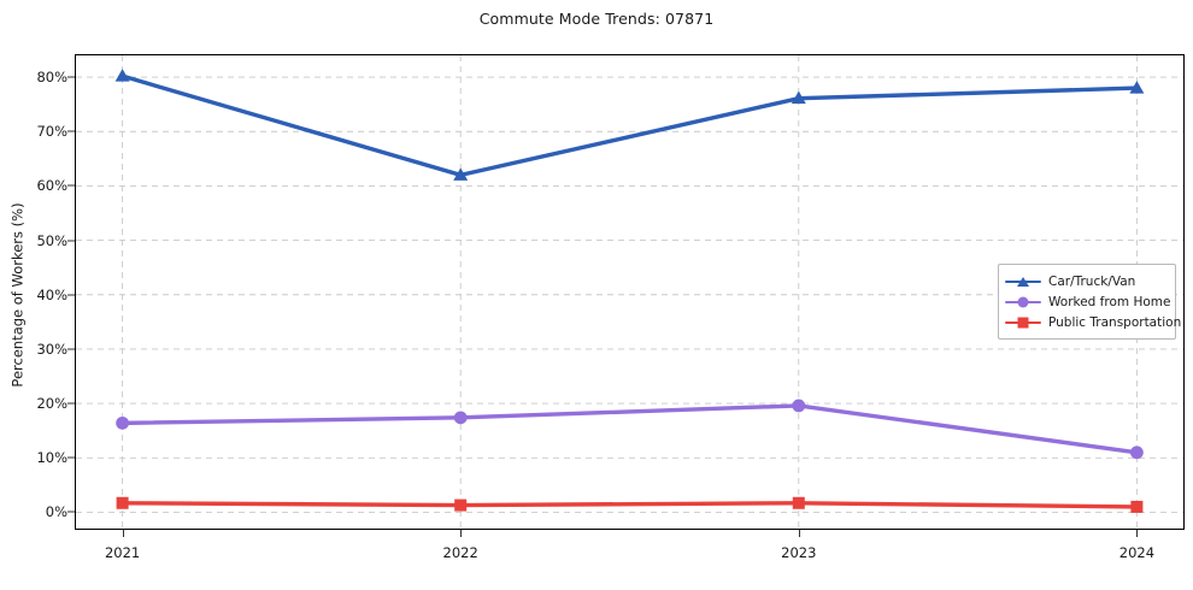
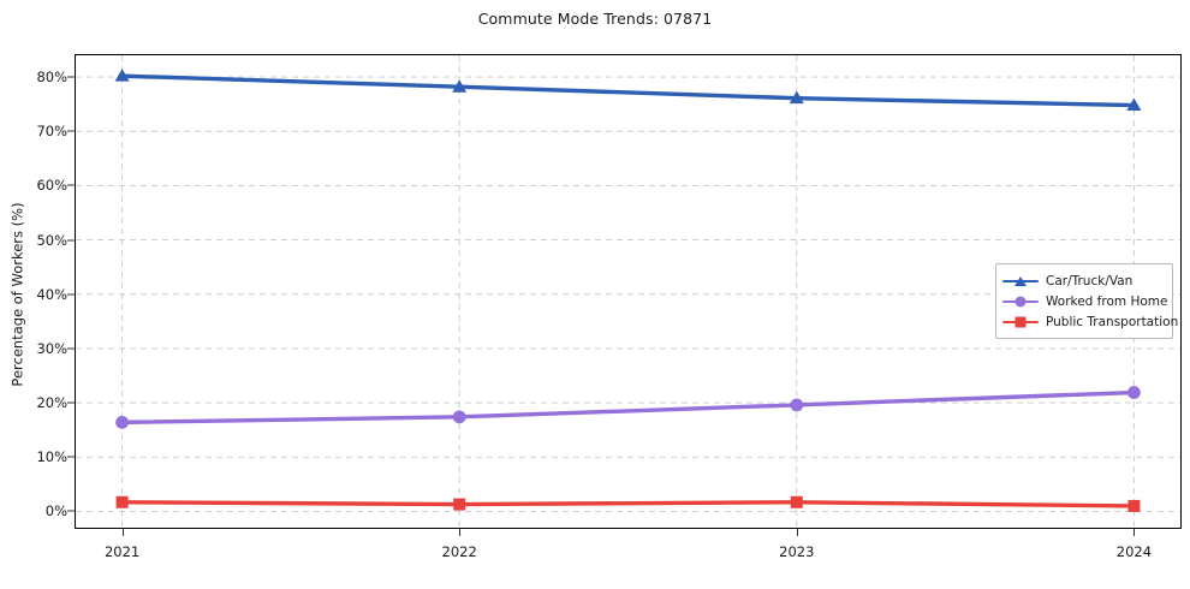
Car/Truck/Van/2022: 62% -> 78%
Car/Truck/Van/2024: 78% -> 75%
Worked from Home/2024: 11% -> 22%
